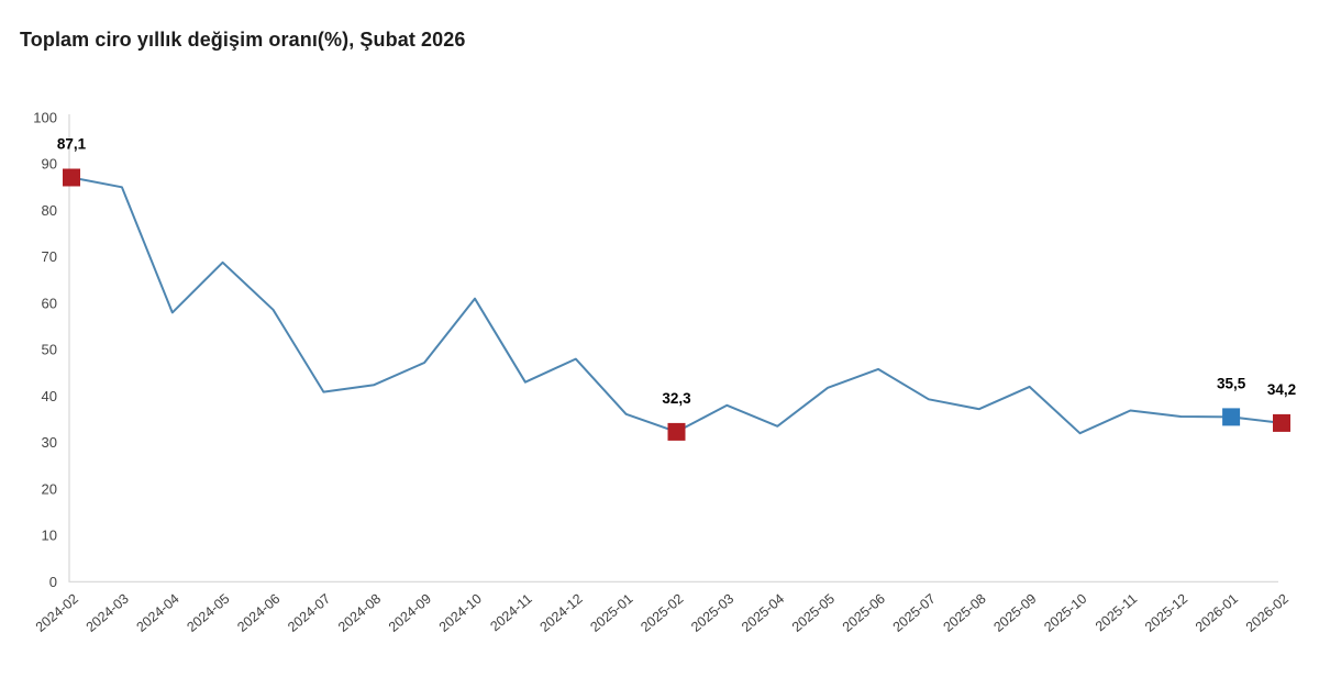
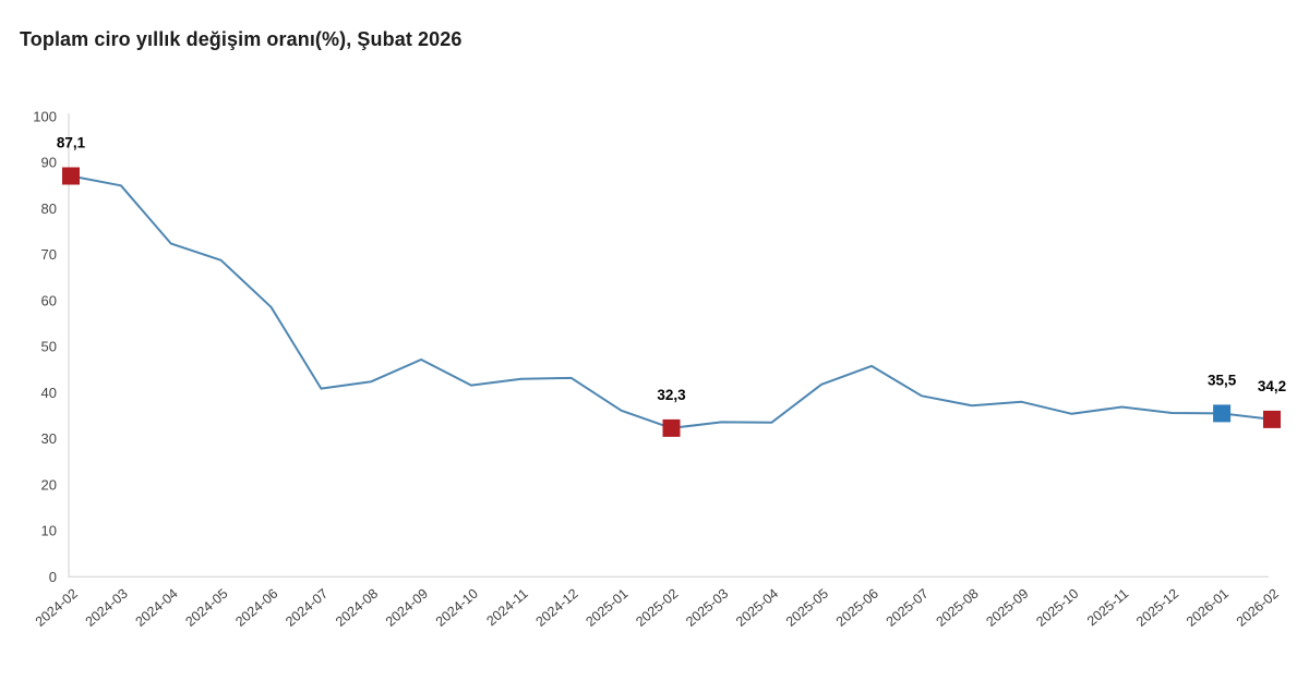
2024-04: 58 -> 72
2024-10: 61 -> 42
2024-12: 48 -> 43
2025-03: 38 -> 34
2025-09: 42 -> 38
2025-10: 32 -> 35
